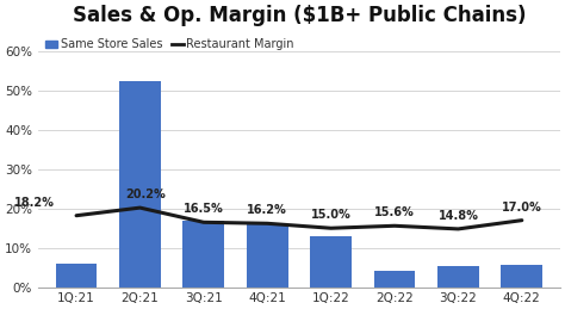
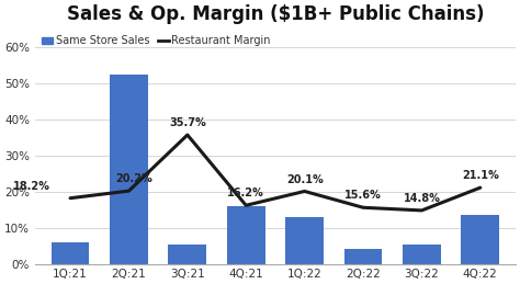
Same Store Sales/3Q:21: 17.0% -> 5.4%
Restaurant Margin/3Q:21: 16.5% -> 35.7%
Restaurant Margin/1Q:22: 15.0% -> 20.1%
Same Store Sales/4Q:22: 5.8% -> 13.5%
Restaurant Margin/4Q:22: 17.0% -> 21.1%
